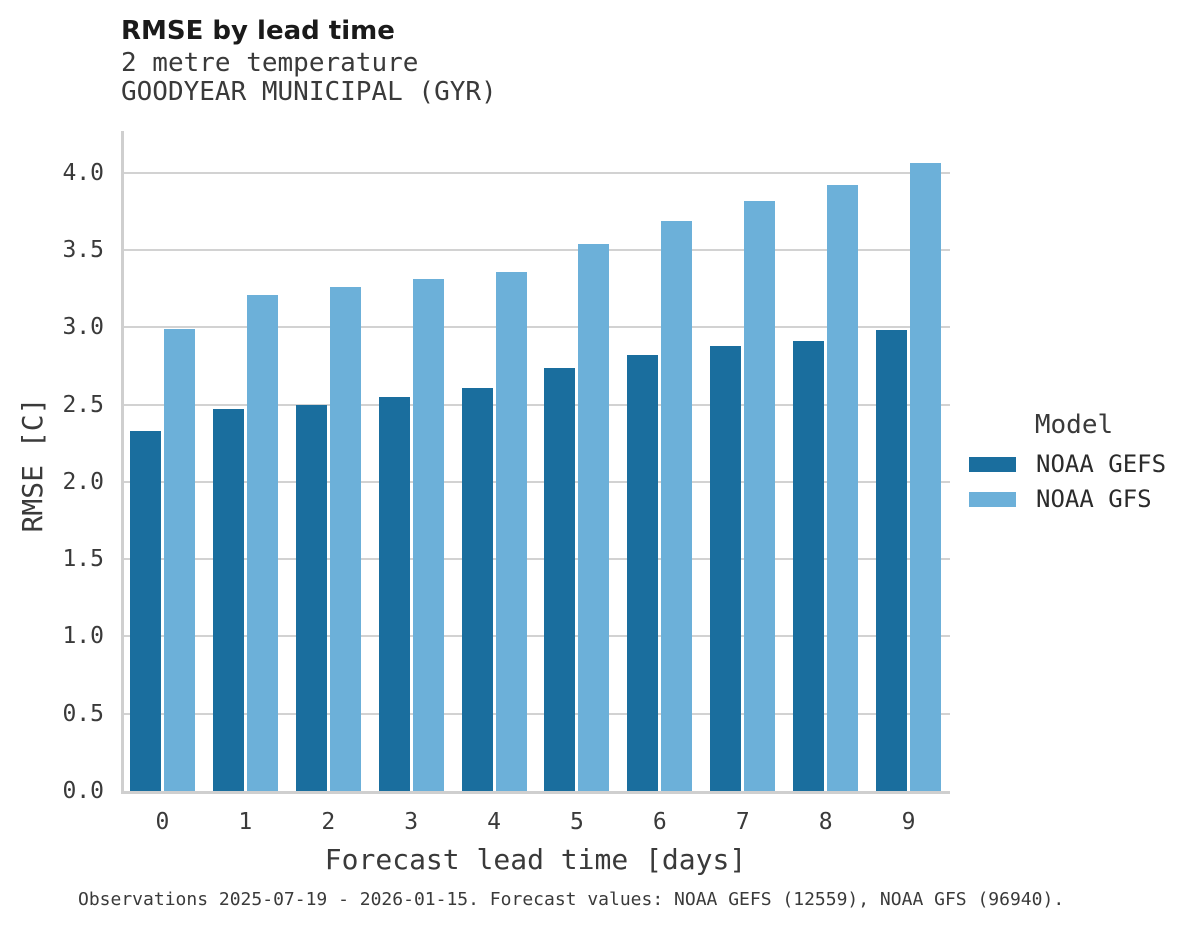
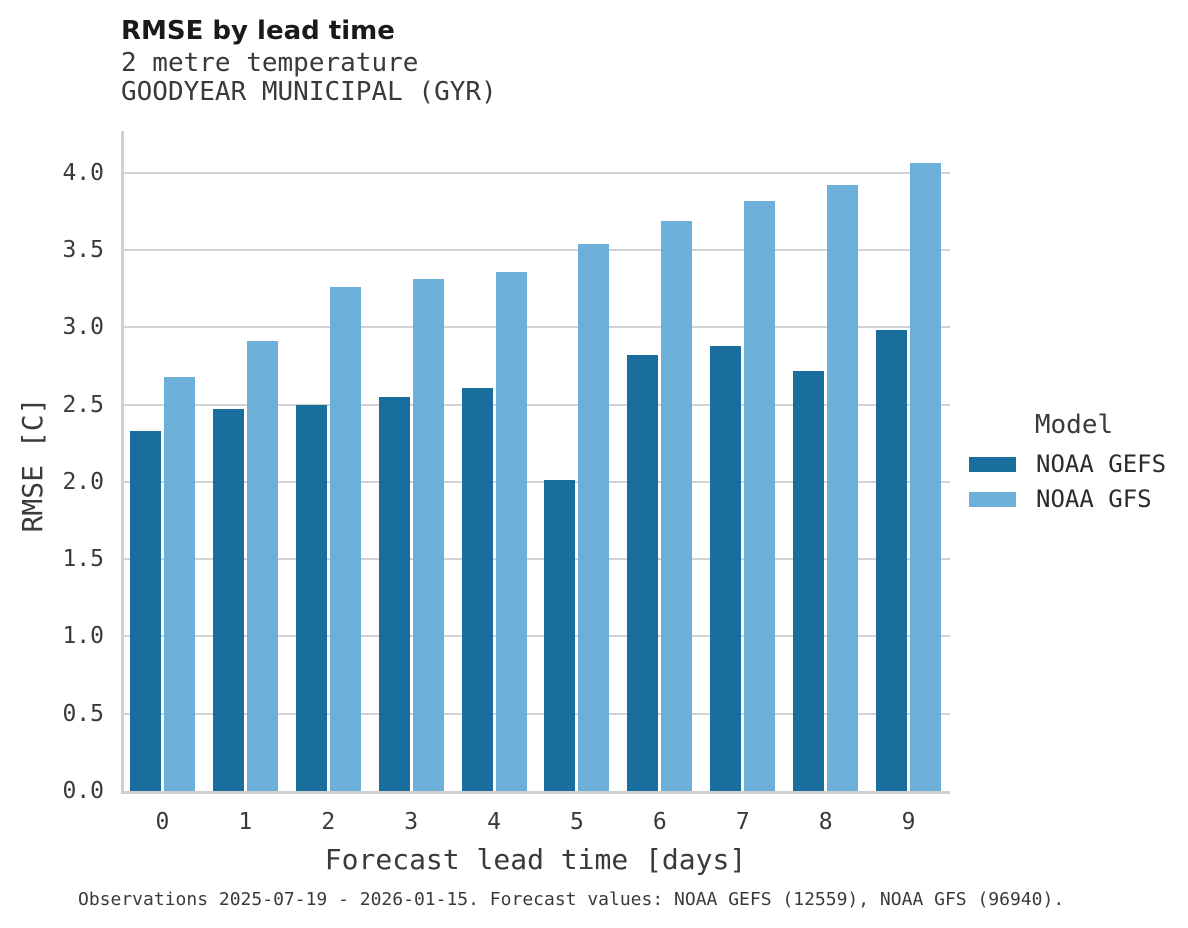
NOAA GFS/0: 2.99 -> 2.68
NOAA GFS/1: 3.21 -> 2.91
NOAA GEFS/5: 2.74 -> 2.01
NOAA GEFS/8: 2.91 -> 2.72
